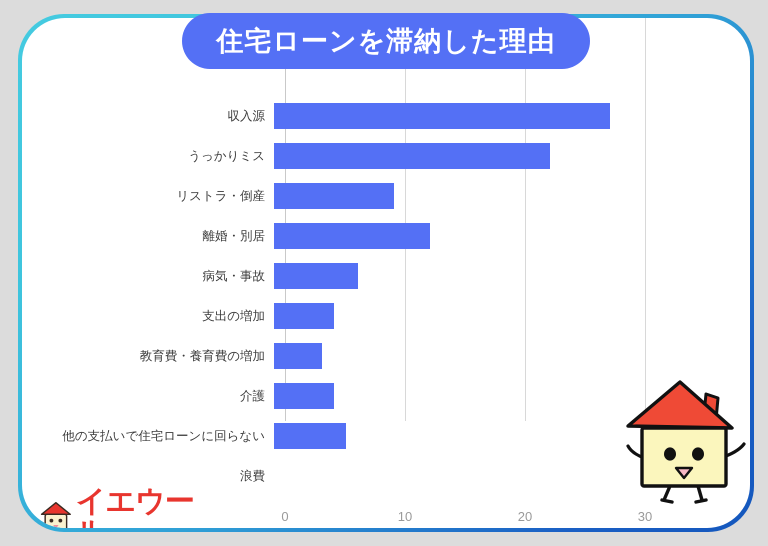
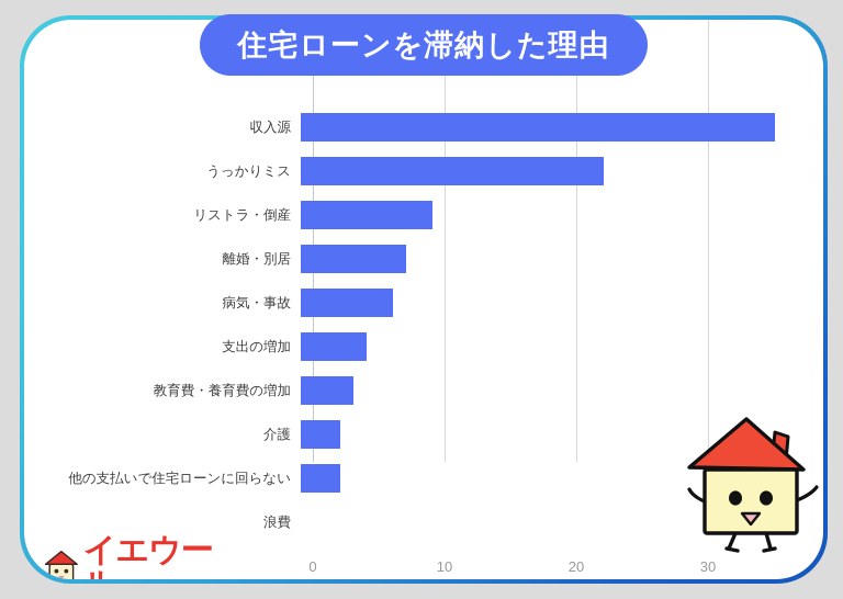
収入源: 28 -> 36
離婚・別居: 13 -> 8
介護: 5 -> 3
他の支払いで住宅ローンに回らない: 6 -> 3
